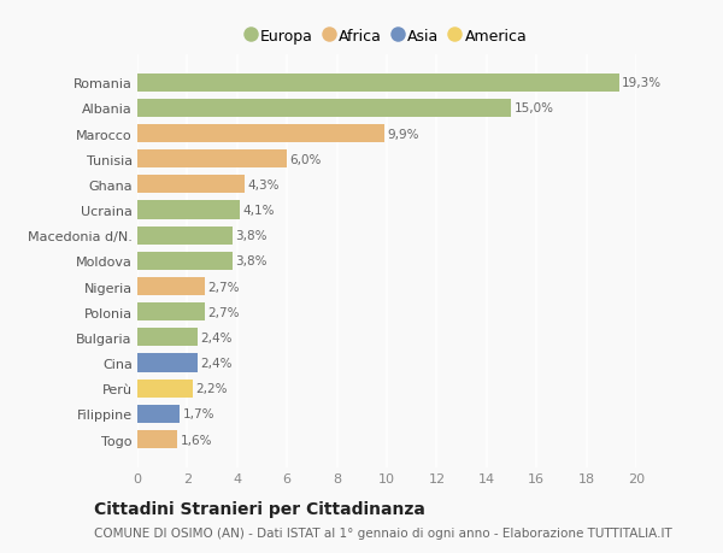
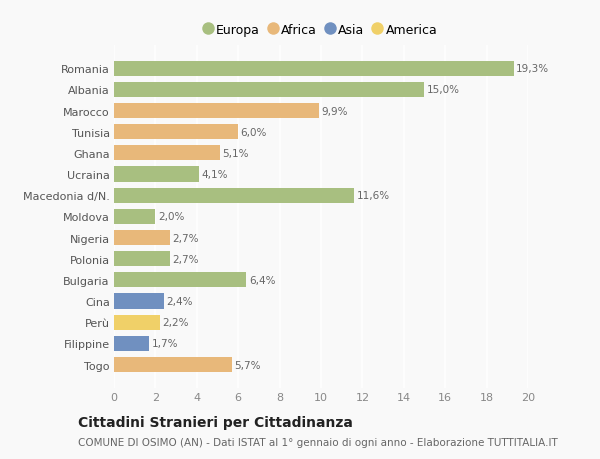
Ghana: 4,3% -> 5,1%
Macedonia d/N.: 3,8% -> 11,6%
Moldova: 3,8% -> 2,0%
Bulgaria: 2,4% -> 6,4%
Togo: 1,6% -> 5,7%
